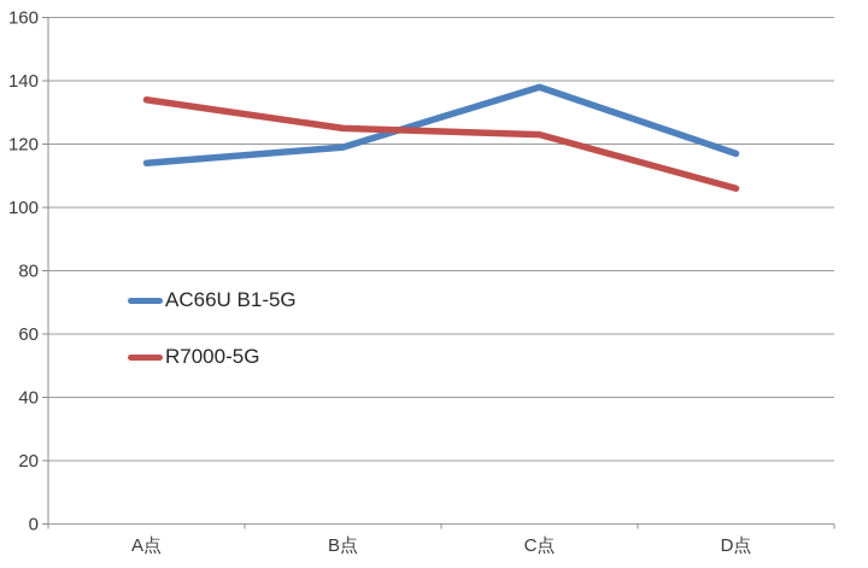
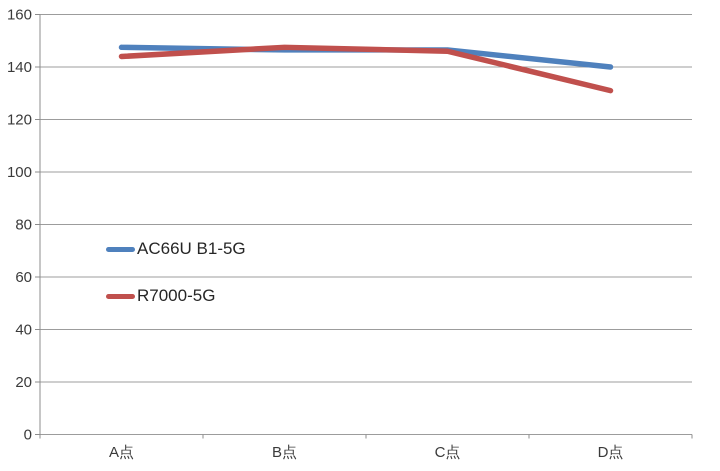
AC66U B1-5G/A点: 114 -> 148
R7000-5G/A点: 134 -> 144
AC66U B1-5G/B点: 119 -> 146
R7000-5G/B点: 125 -> 148
AC66U B1-5G/C点: 138 -> 146
R7000-5G/C点: 123 -> 146
AC66U B1-5G/D点: 117 -> 140
R7000-5G/D点: 106 -> 131
